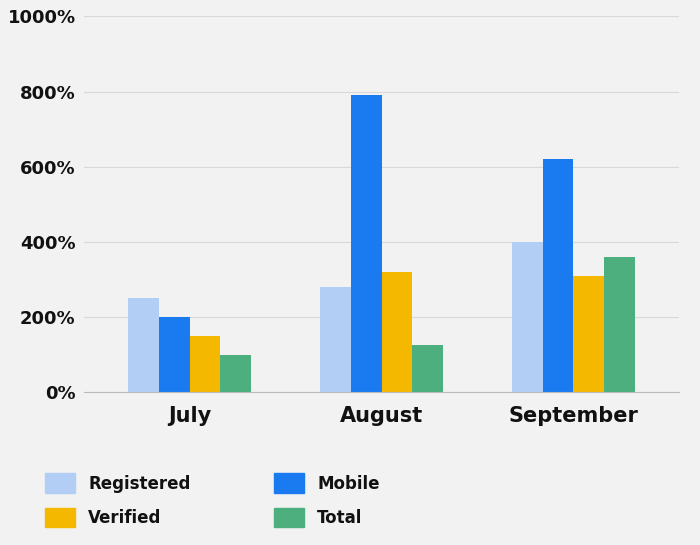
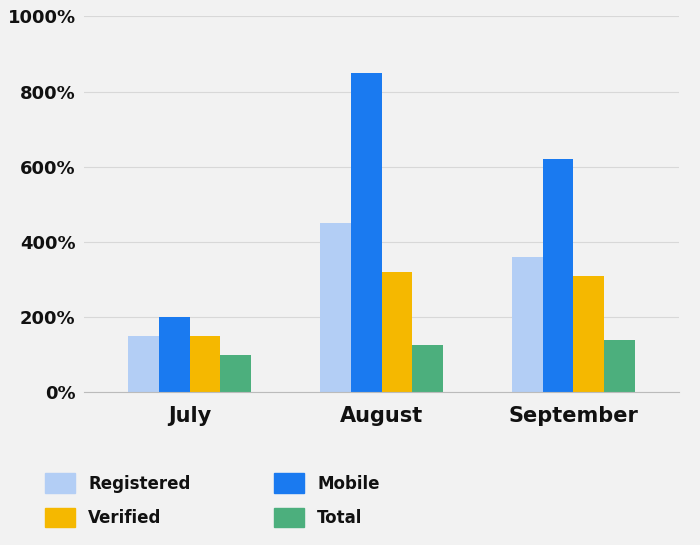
Registered/July: 250% -> 150%
Registered/August: 280% -> 450%
Mobile/August: 790% -> 850%
Registered/September: 400% -> 360%
Total/September: 360% -> 140%
